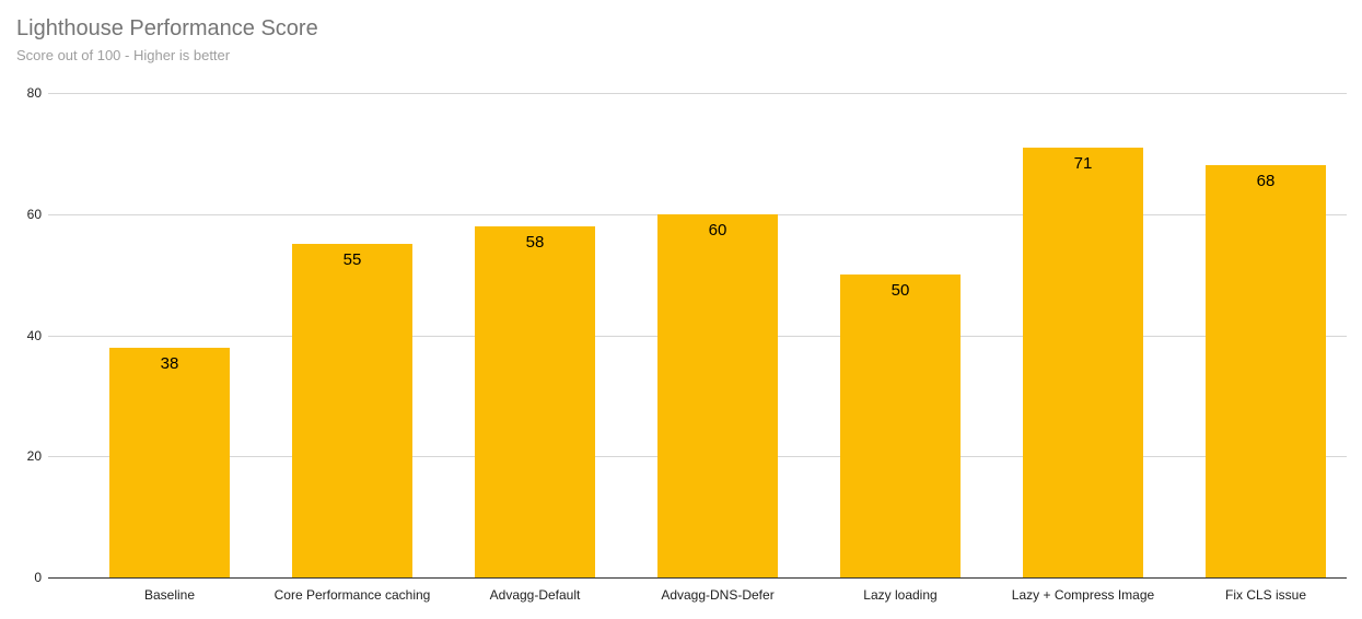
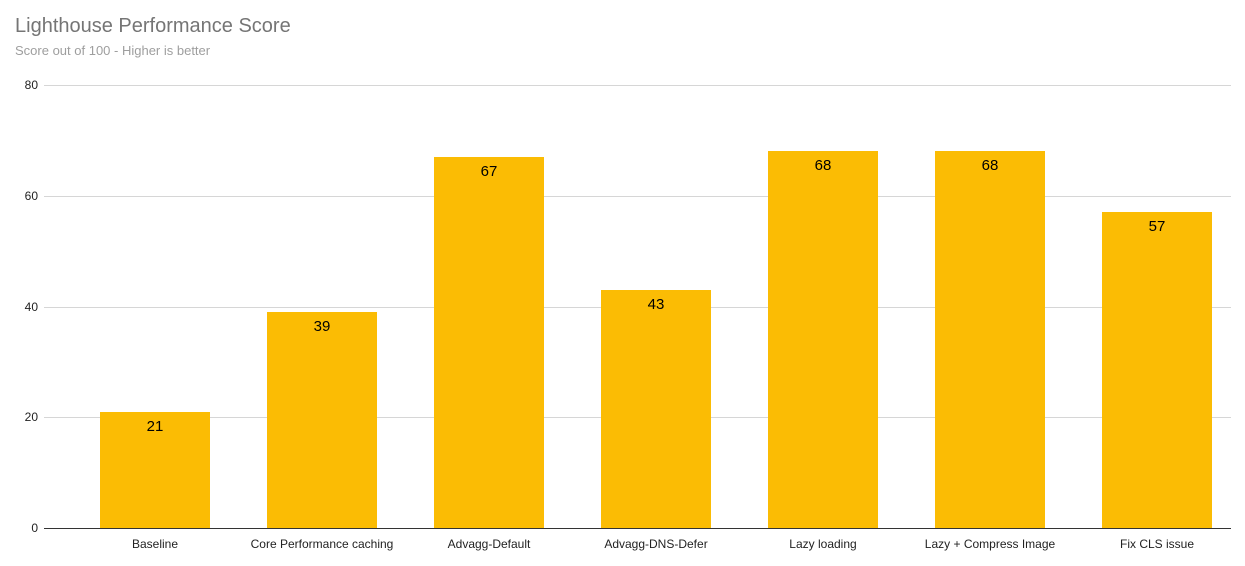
Baseline: 38 -> 21
Core Performance caching: 55 -> 39
Advagg-Default: 58 -> 67
Advagg-DNS-Defer: 60 -> 43
Lazy loading: 50 -> 68
Lazy + Compress Image: 71 -> 68
Fix CLS issue: 68 -> 57
